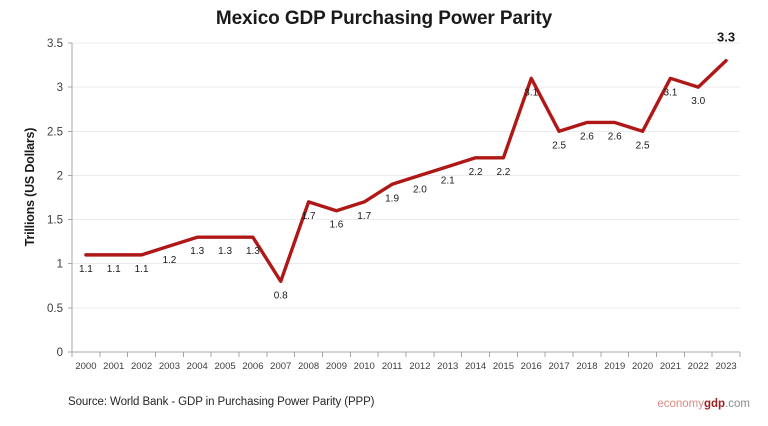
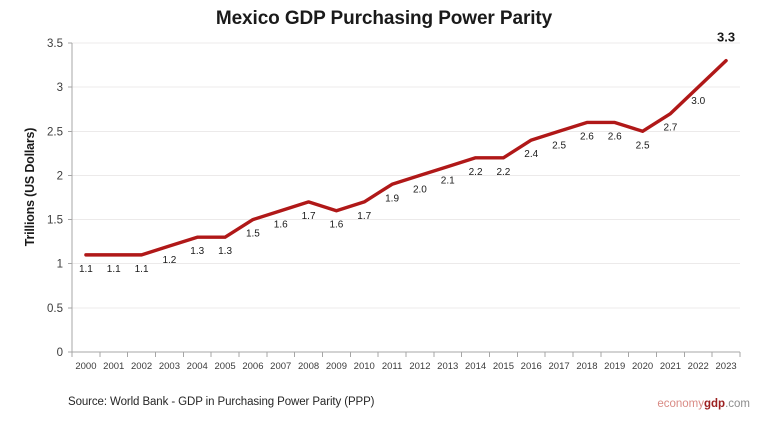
2006: 1.3 -> 1.5
2007: 0.8 -> 1.6
2016: 3.1 -> 2.4
2021: 3.1 -> 2.7
